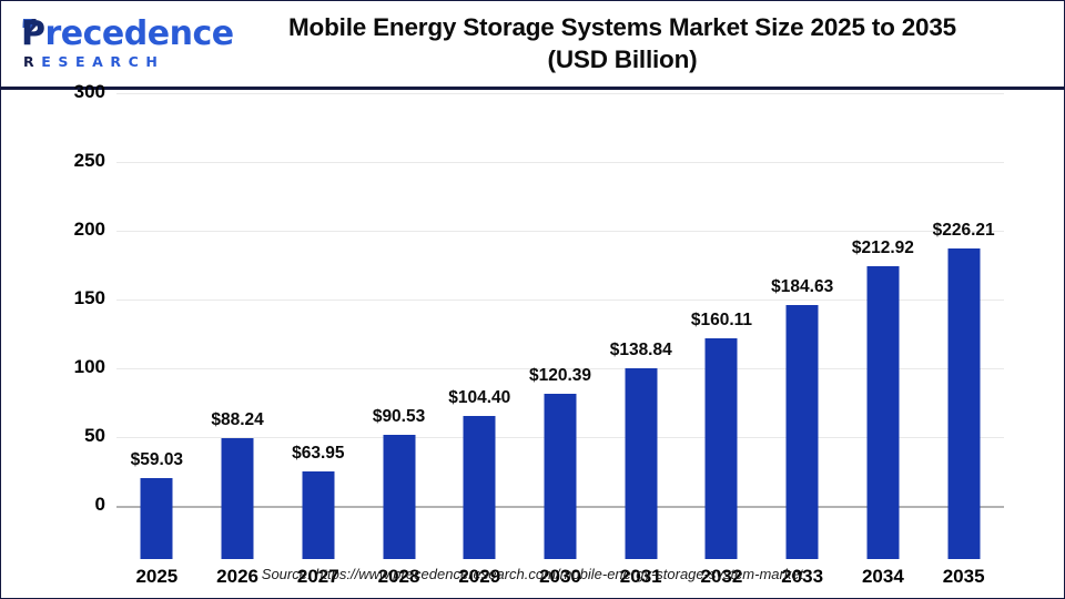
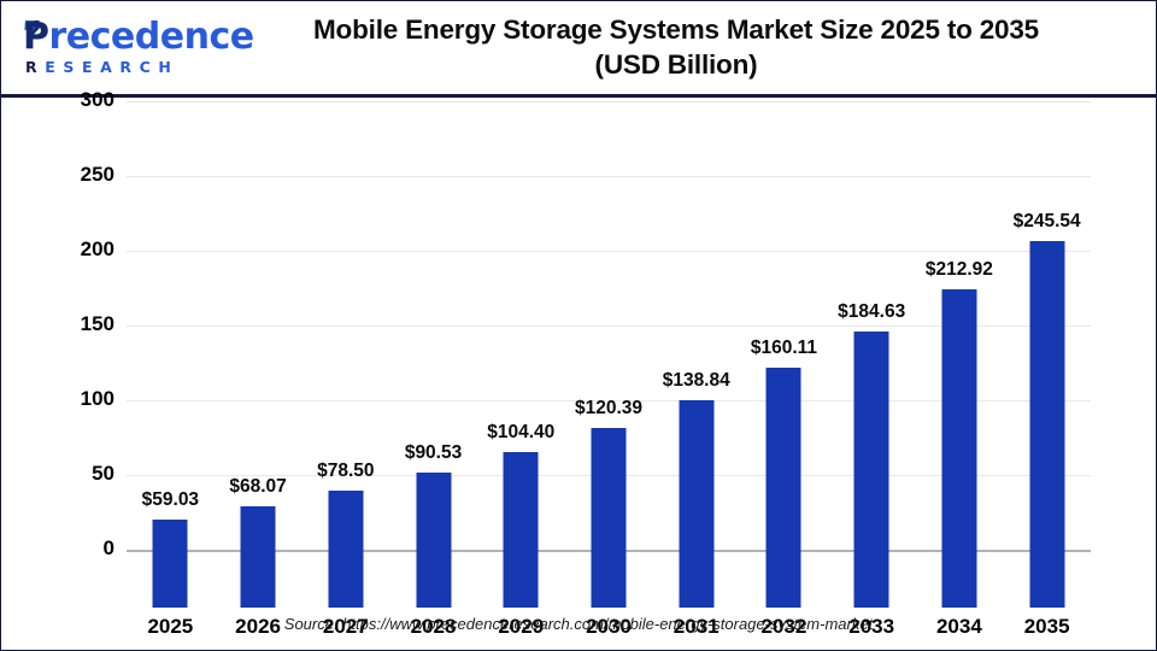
2026: $88.24 -> $68.07
2027: $63.95 -> $78.50
2035: $226.21 -> $245.54
